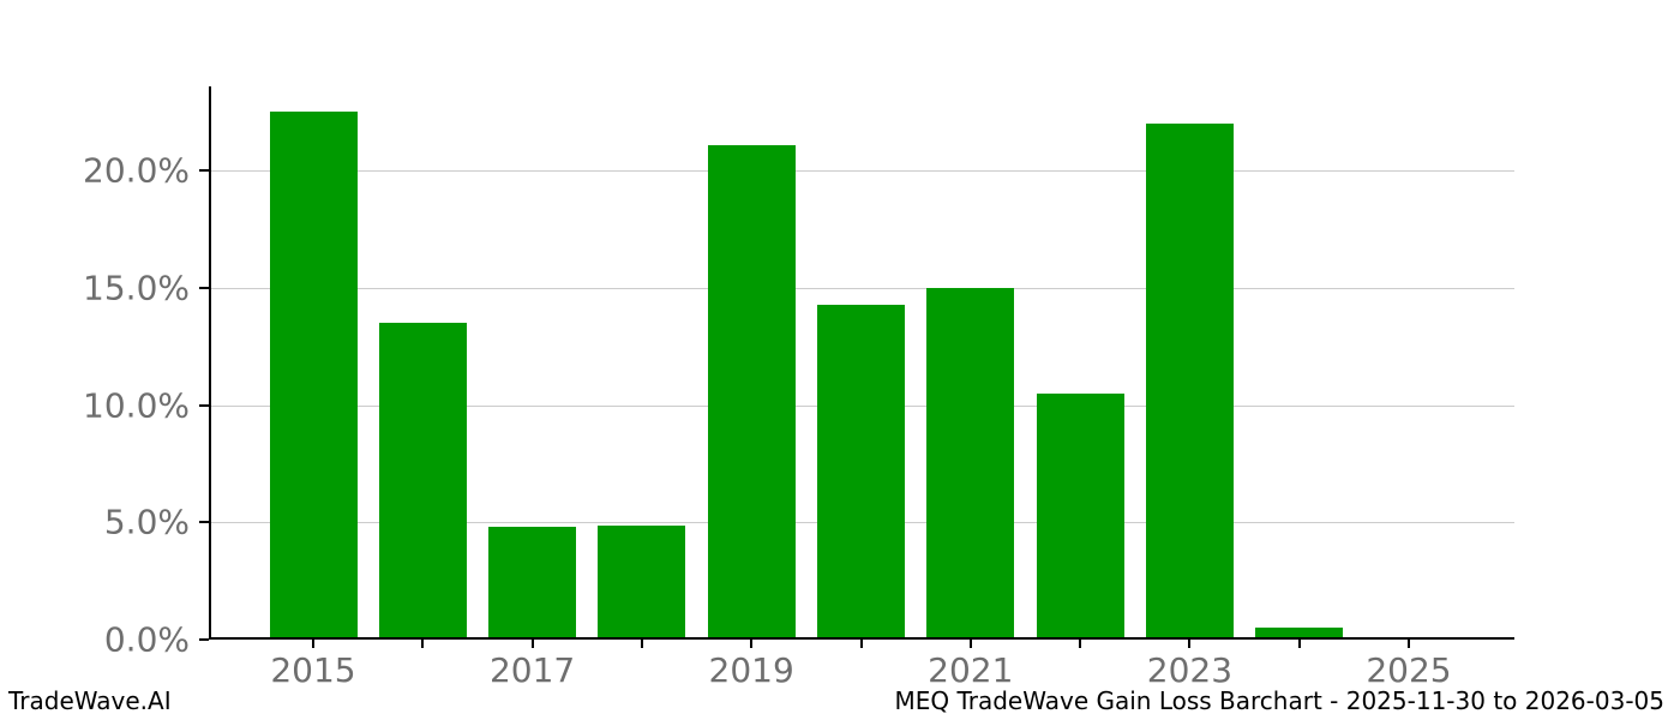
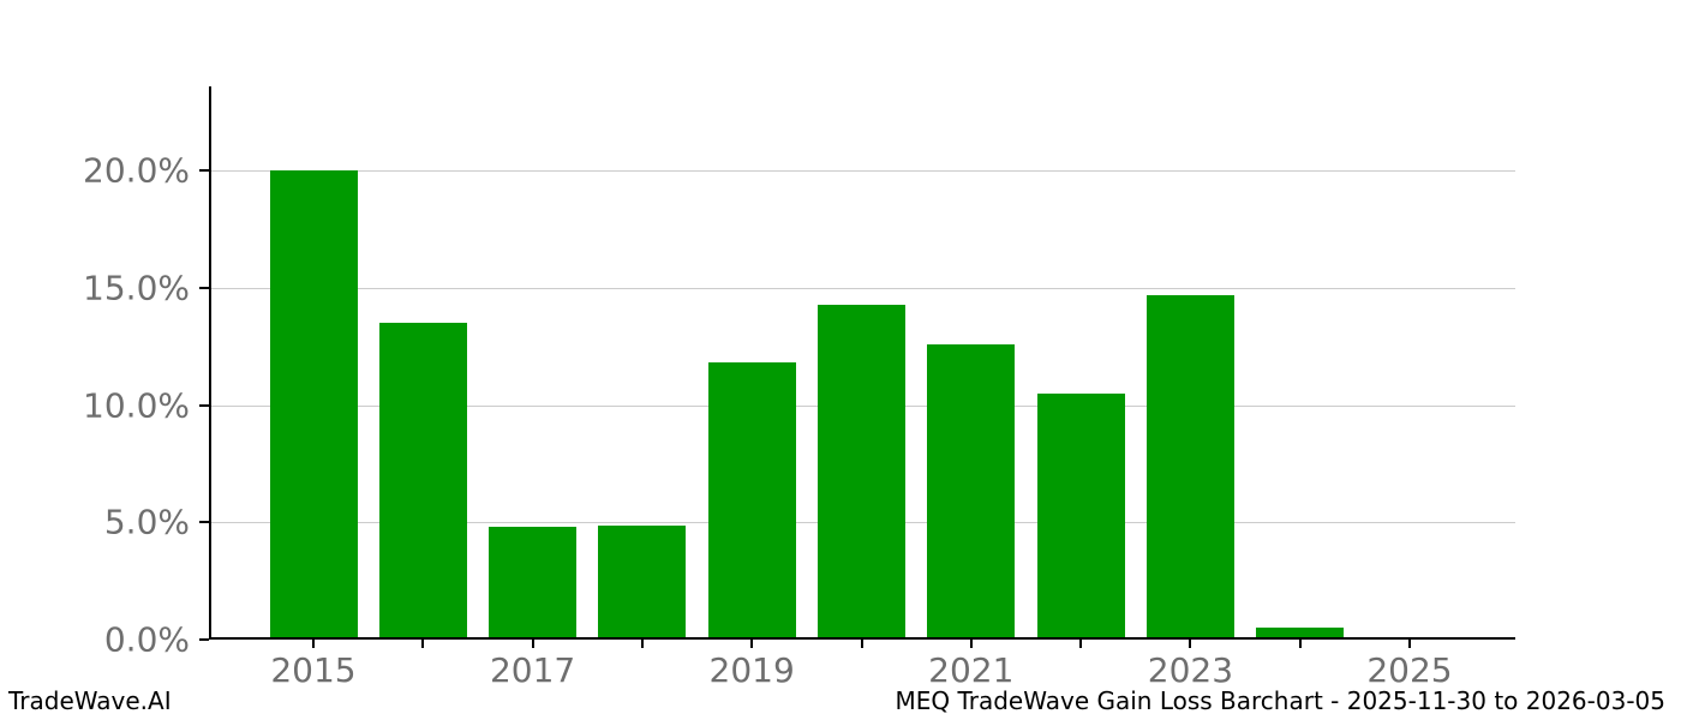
2015: 22.5% -> 20.0%
2019: 21.1% -> 11.8%
2021: 15.0% -> 12.6%
2023: 22.0% -> 14.7%
